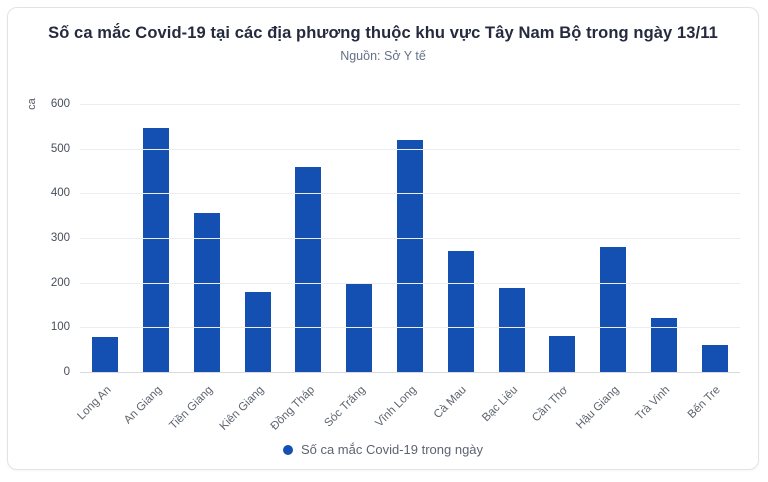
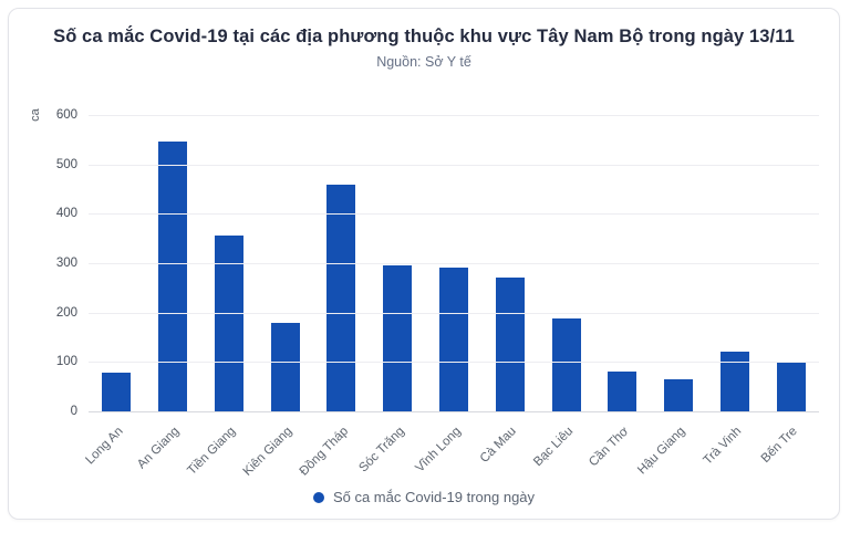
Sóc Trăng: 200 -> 300
Vĩnh Long: 520 -> 290
Hậu Giang: 280 -> 60
Bến Tre: 60 -> 100
